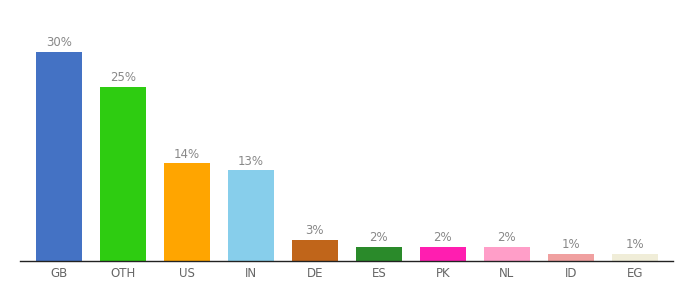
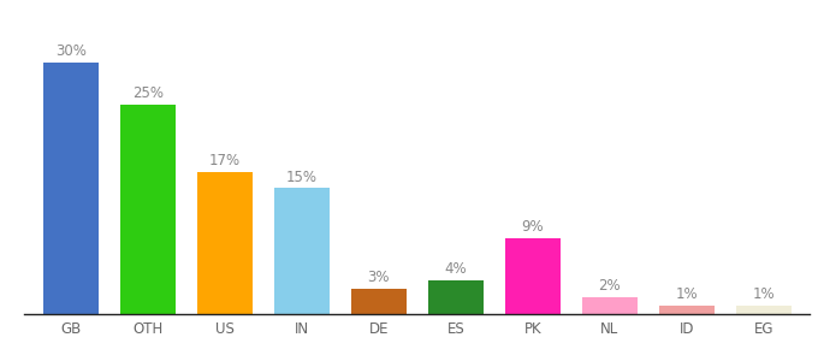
US: 14% -> 17%
IN: 13% -> 15%
ES: 2% -> 4%
PK: 2% -> 9%
